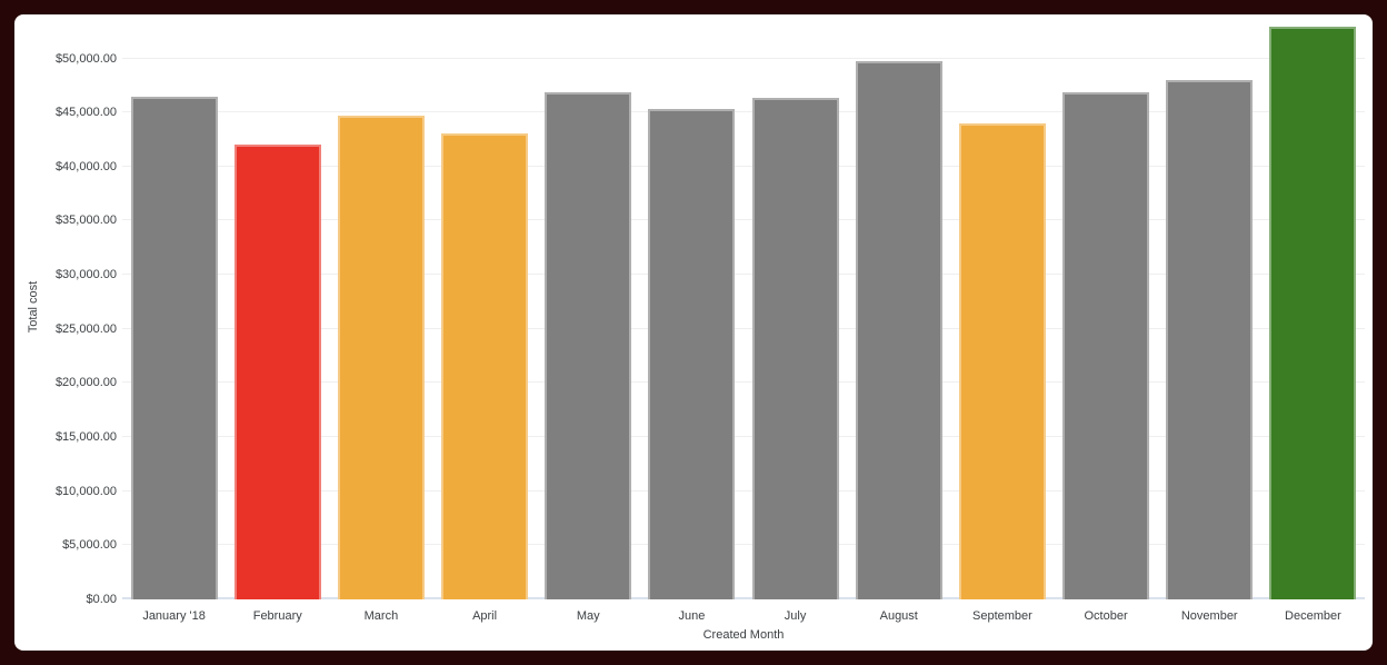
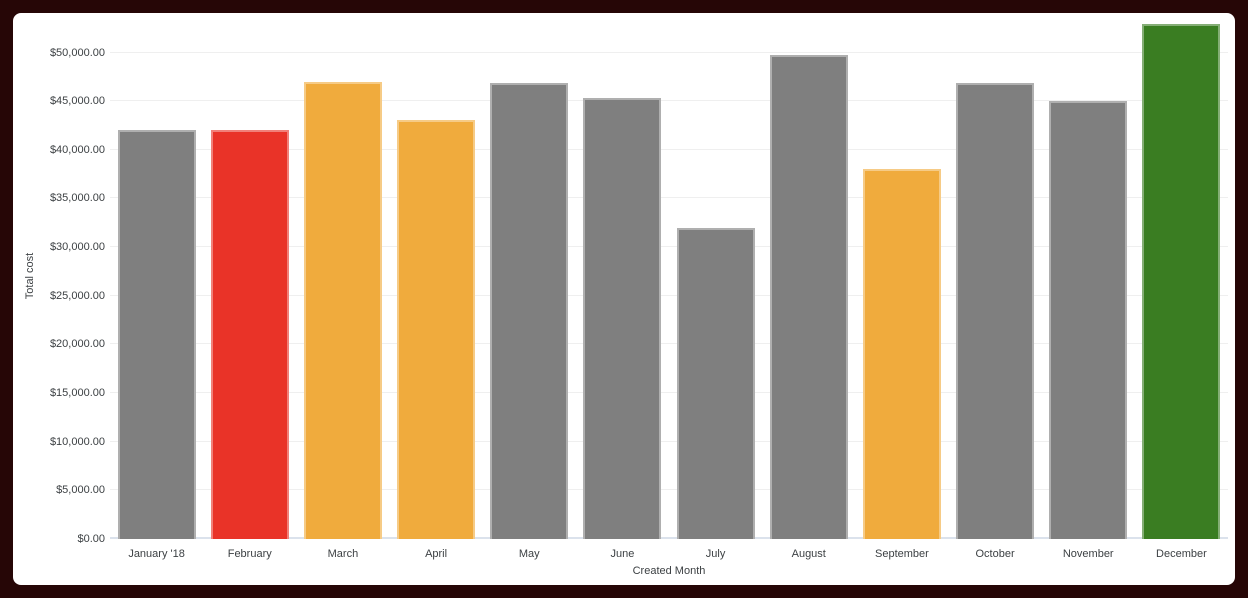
January '18: $46000 -> $42000
March: $45000 -> $47000
July: $46000 -> $32000
September: $44000 -> $38000
November: $48000 -> $45000
